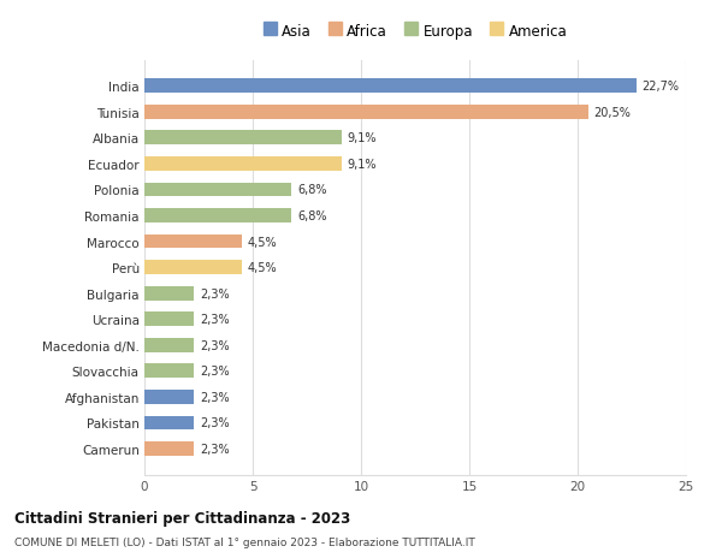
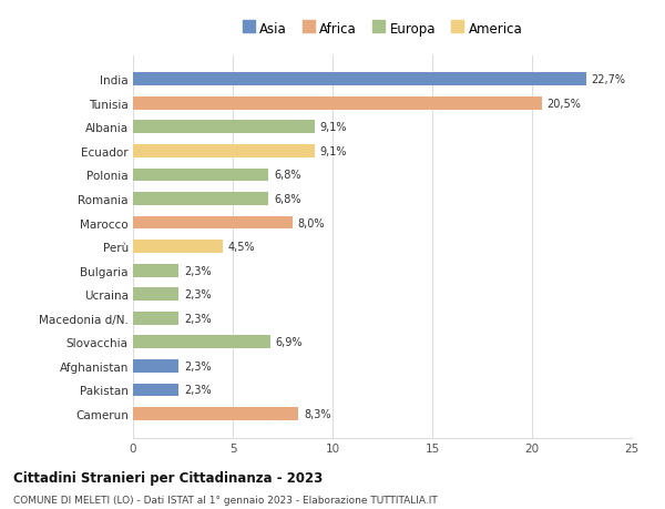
Marocco: 4,5% -> 8,0%
Slovacchia: 2,3% -> 6,9%
Camerun: 2,3% -> 8,3%
